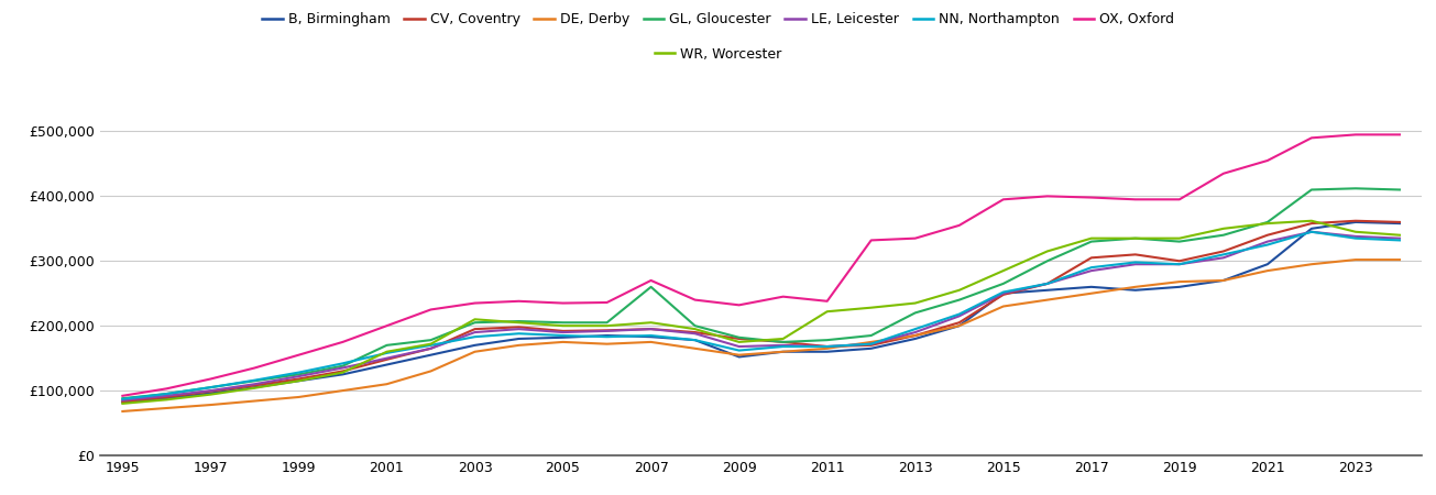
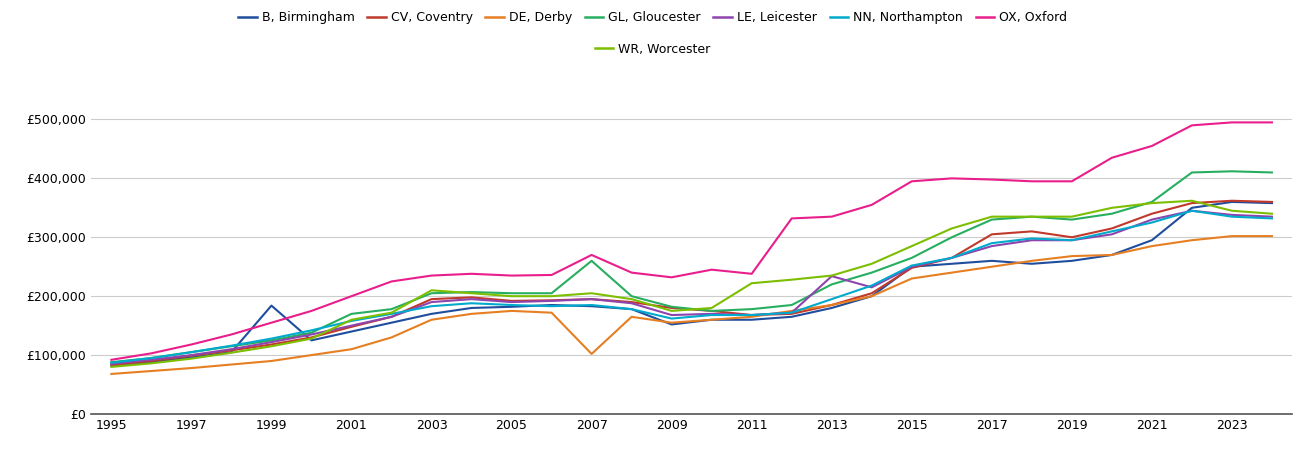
B, Birmingham/1999: £115,000 -> £184,000
DE, Derby/2007: £175,000 -> £102,000
LE, Leicester/2013: £190,000 -> £234,000
